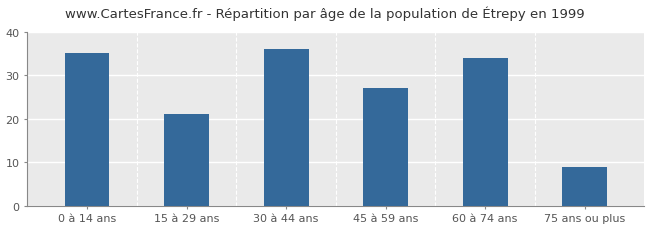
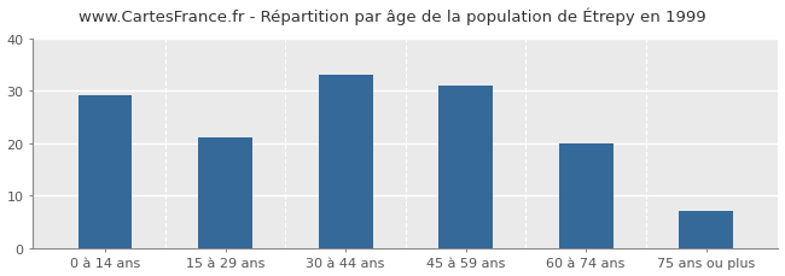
0 à 14 ans: 35 -> 29
30 à 44 ans: 36 -> 33
45 à 59 ans: 27 -> 31
60 à 74 ans: 34 -> 20
75 ans ou plus: 9 -> 7
